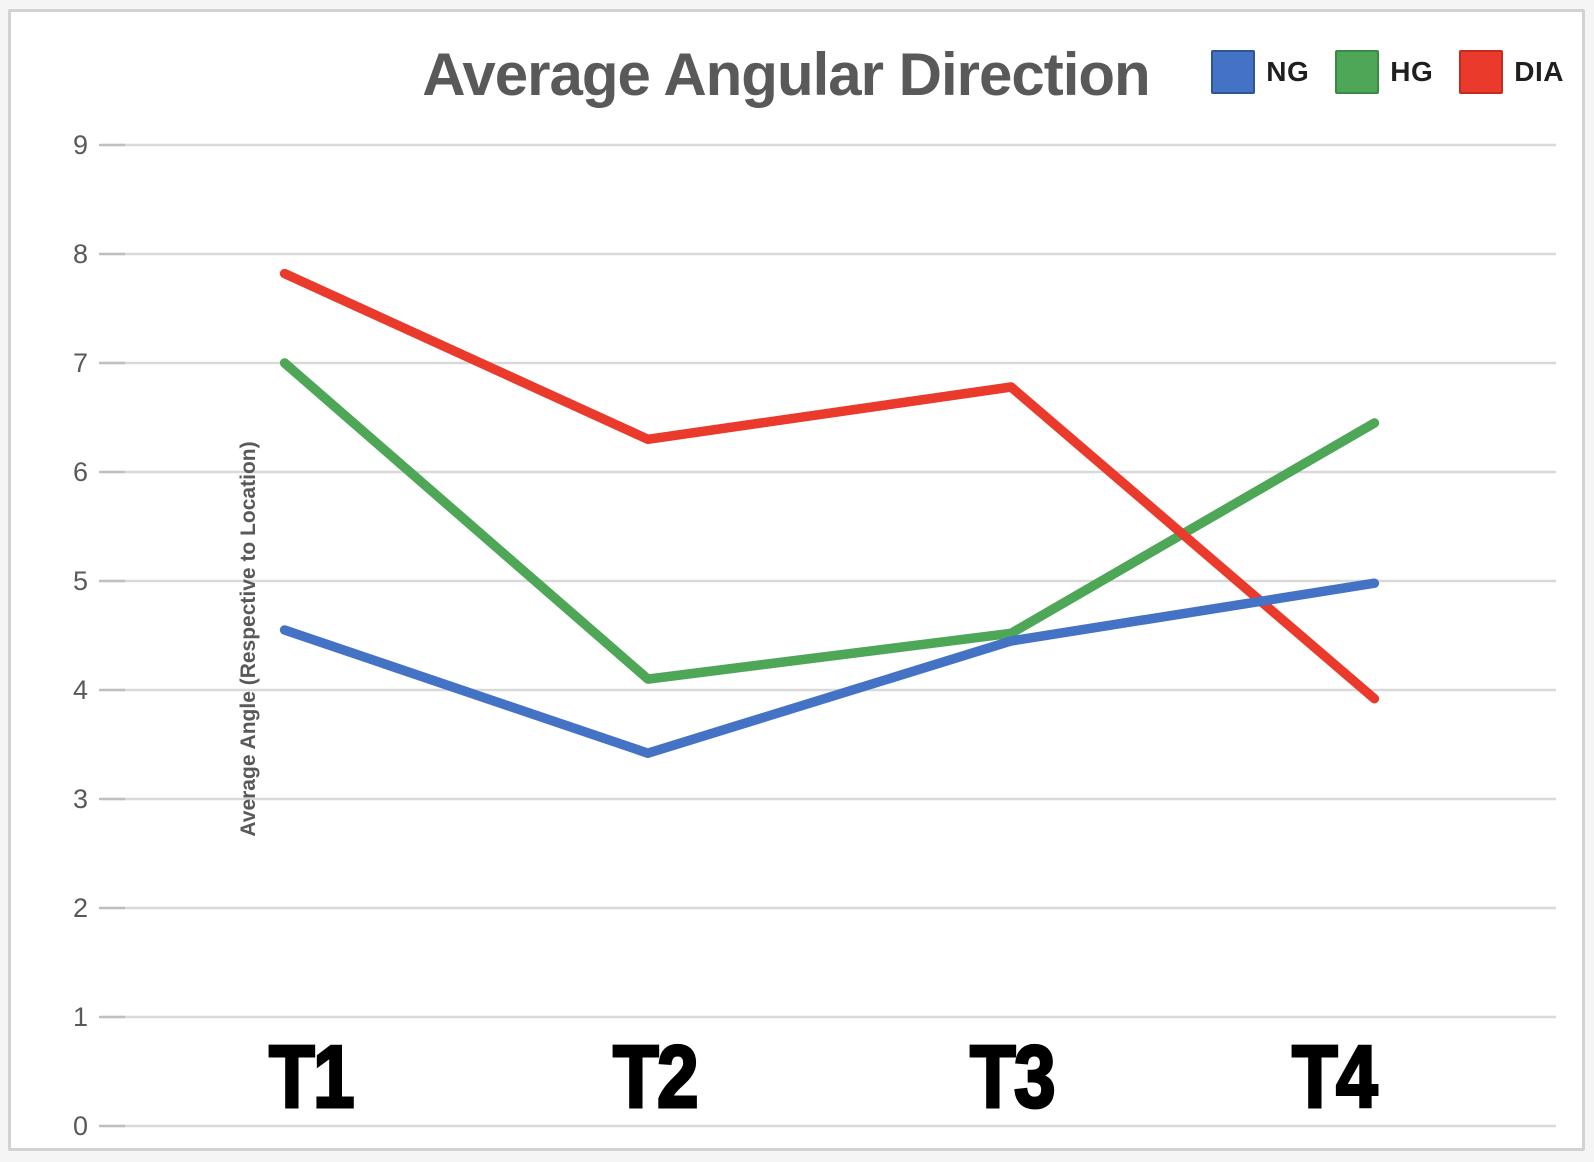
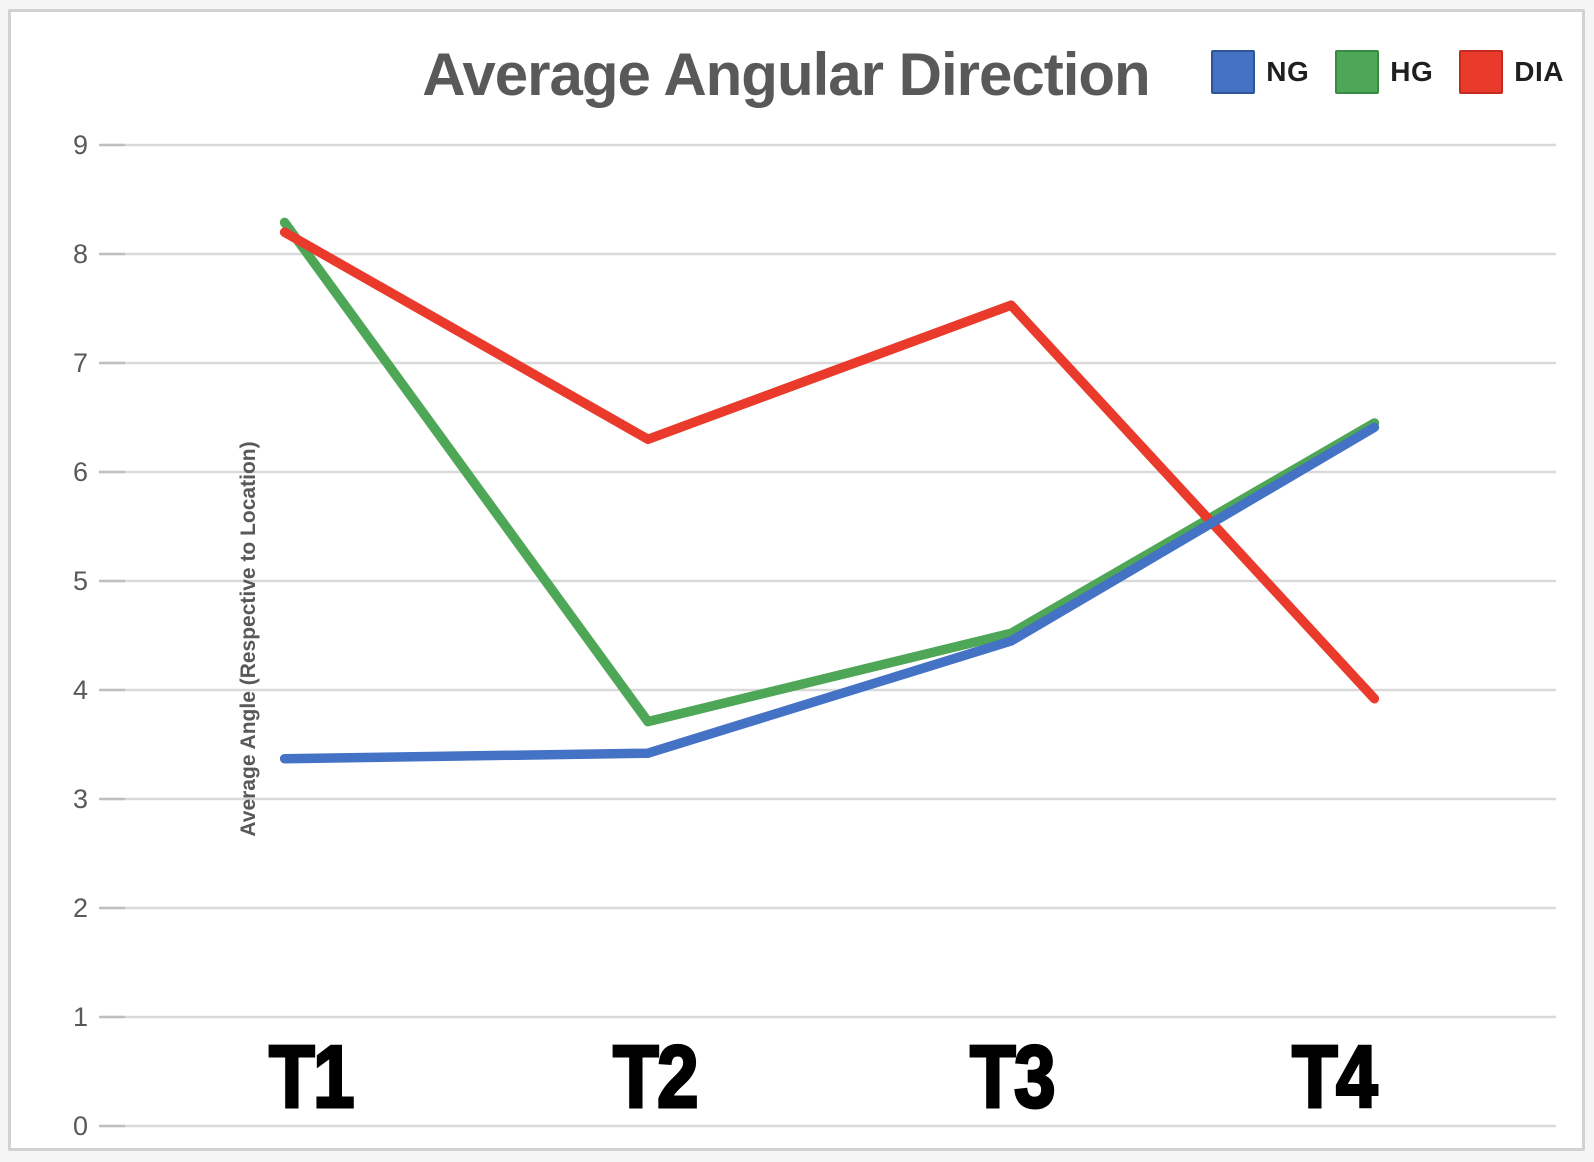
NG/T1: 4.55 -> 3.37
HG/T1: 7.00 -> 8.29
DIA/T1: 7.82 -> 8.20
HG/T2: 4.10 -> 3.71
DIA/T3: 6.78 -> 7.53
NG/T4: 4.98 -> 6.41
